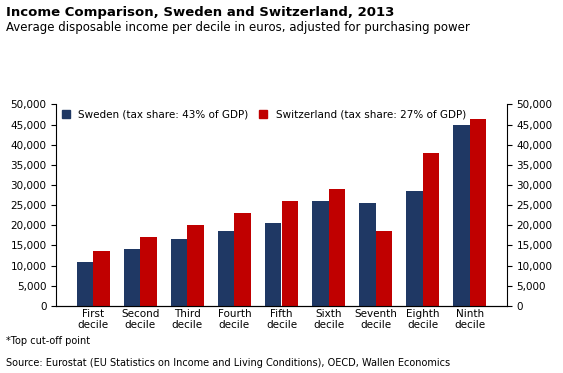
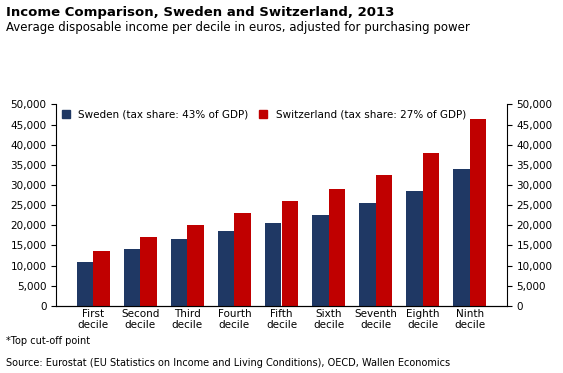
Sweden (tax share: 43% of GDP)/Sixth decile: 26,000 -> 22,500
Switzerland (tax share: 27% of GDP)/Seventh decile: 18,500 -> 32,500
Sweden (tax share: 43% of GDP)/Ninth decile: 45,000 -> 34,000
